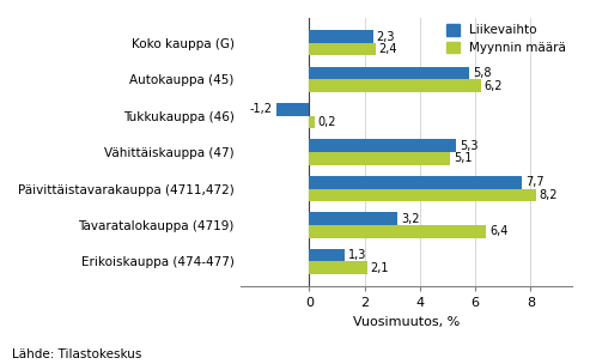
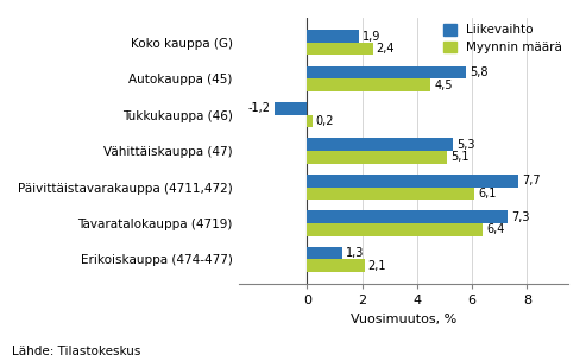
Liikevaihto/Koko kauppa (G): 2,3 -> 1,9
Myynnin määrä/Autokauppa (45): 6,2 -> 4,5
Myynnin määrä/Päivittäistavarakauppa (4711,472): 8,2 -> 6,1
Liikevaihto/Tavaratalokauppa (4719): 3,2 -> 7,3
